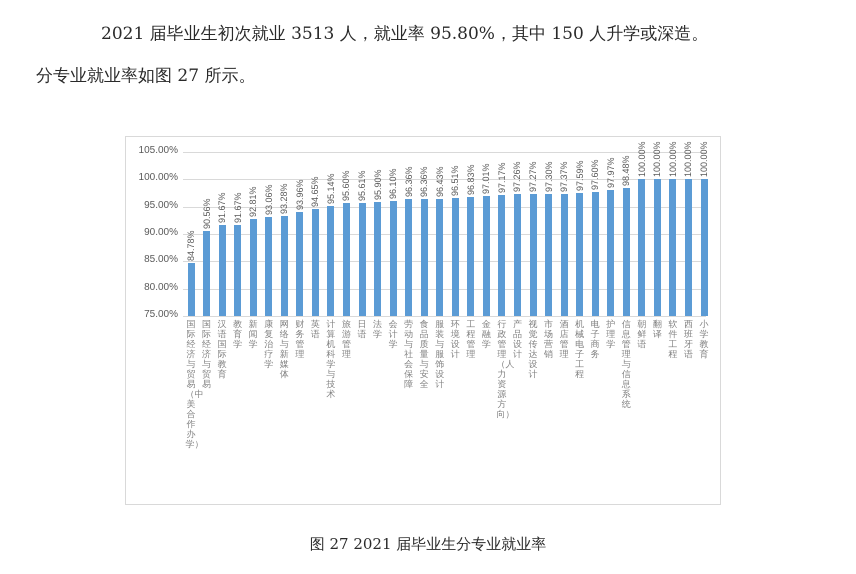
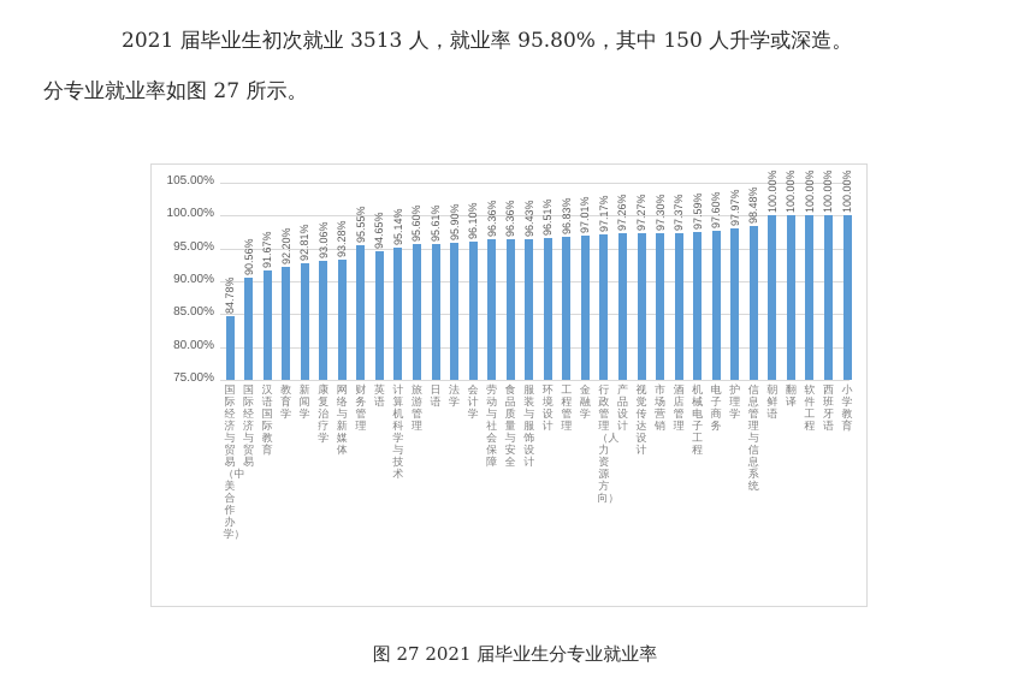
教育学: 91.67% -> 92.20%
财务管理: 93.96% -> 95.55%
